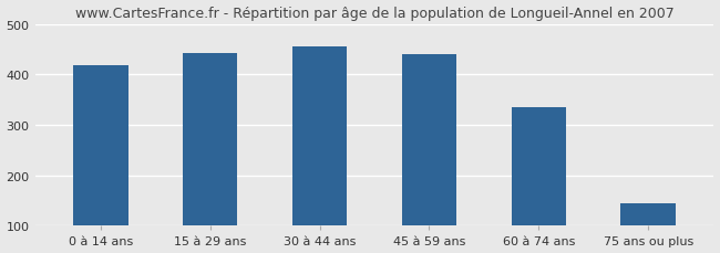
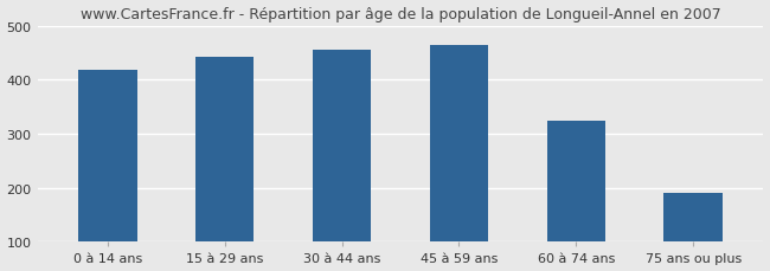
45 à 59 ans: 440 -> 465
60 à 74 ans: 335 -> 323
75 ans ou plus: 145 -> 190
